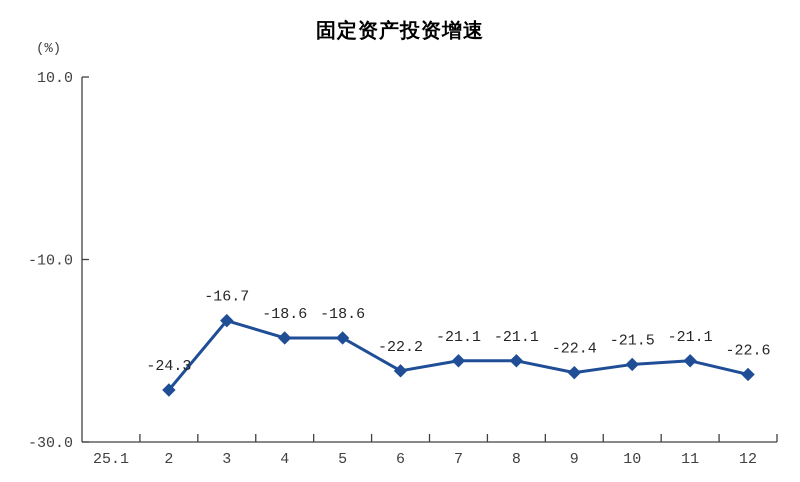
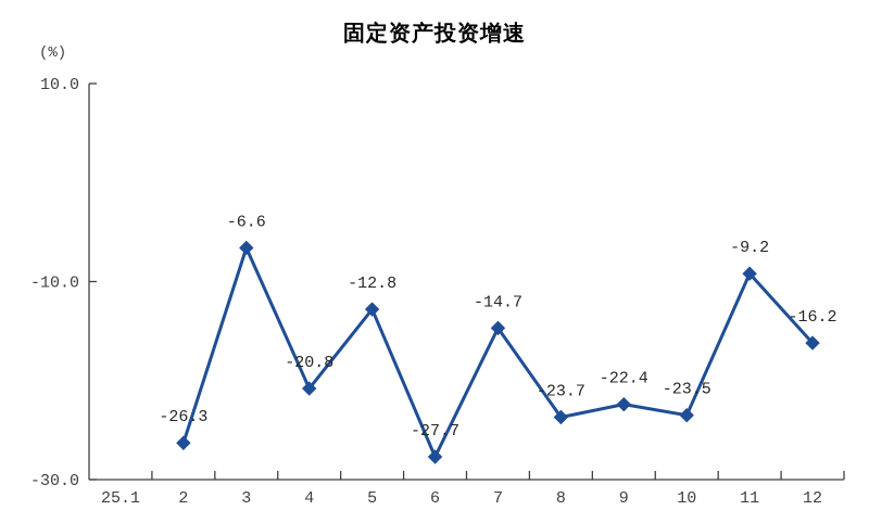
2: -24.3 -> -26.3
3: -16.7 -> -6.6
4: -18.6 -> -20.8
5: -18.6 -> -12.8
6: -22.2 -> -27.7
7: -21.1 -> -14.7
8: -21.1 -> -23.7
10: -21.5 -> -23.5
11: -21.1 -> -9.2
12: -22.6 -> -16.2
